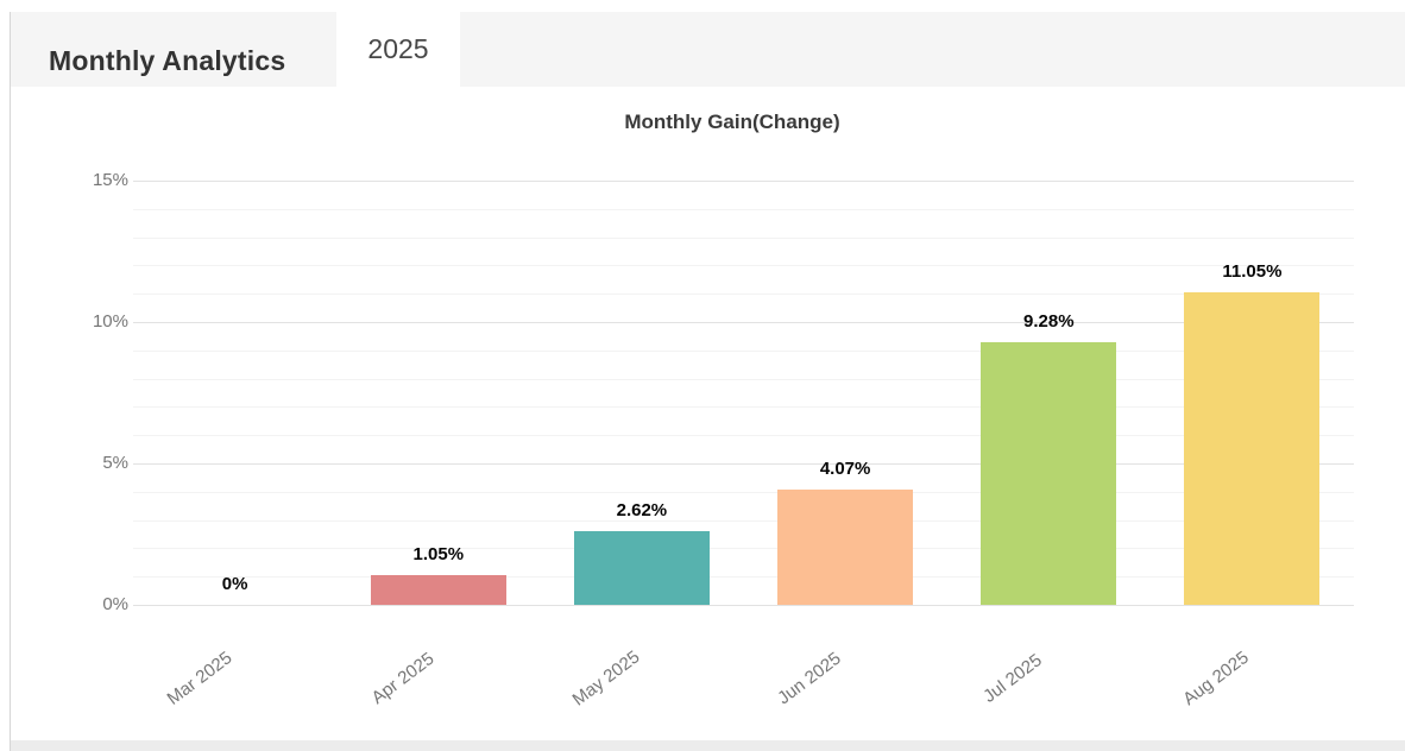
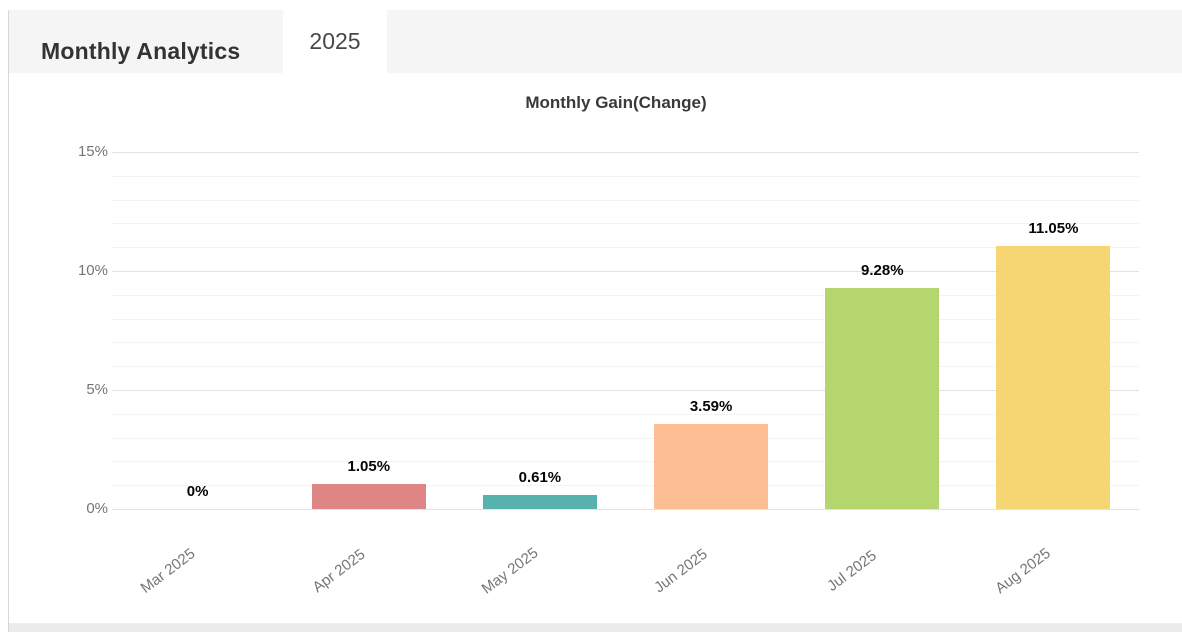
May 2025: 2.62% -> 0.61%
Jun 2025: 4.07% -> 3.59%
